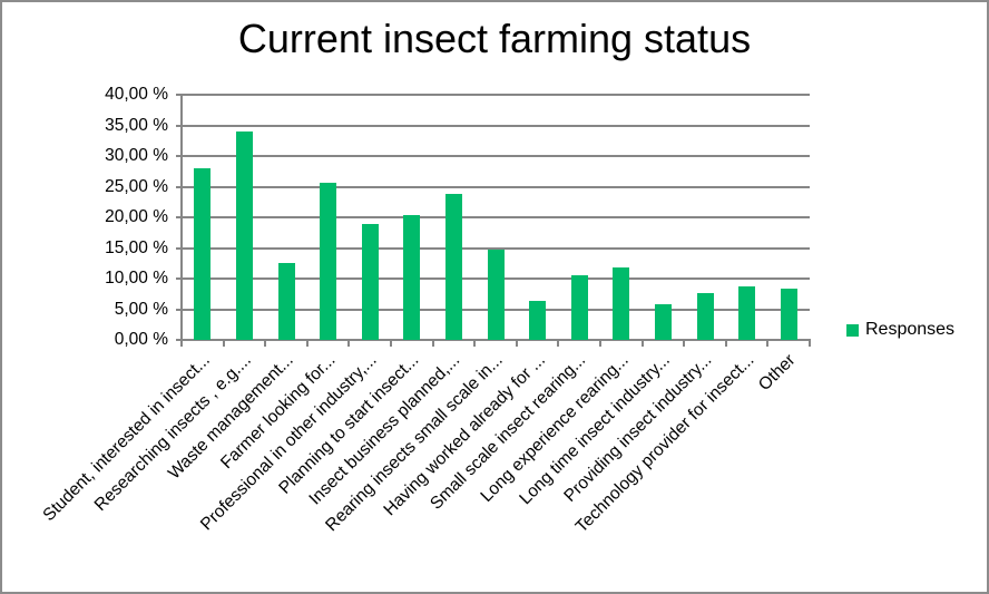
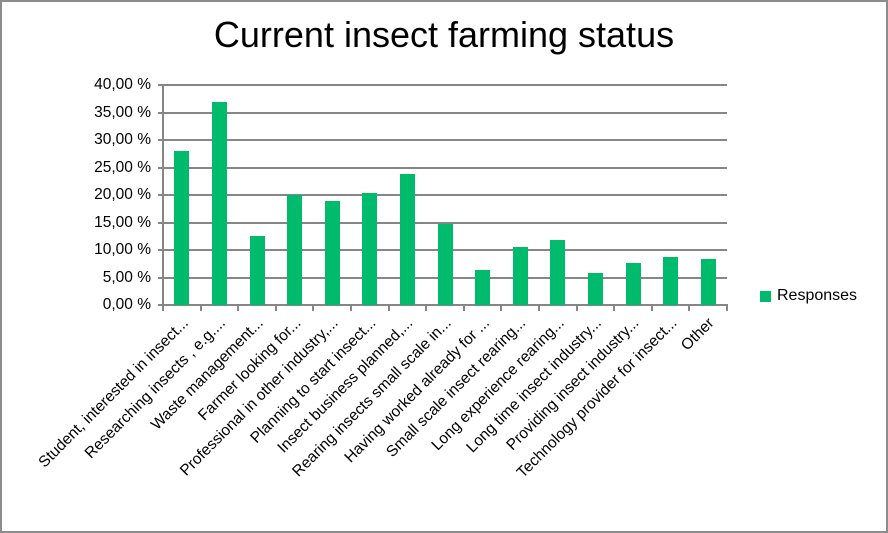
Researching insects , e.g....: 34% -> 37%
Farmer looking for...: 26% -> 20%
